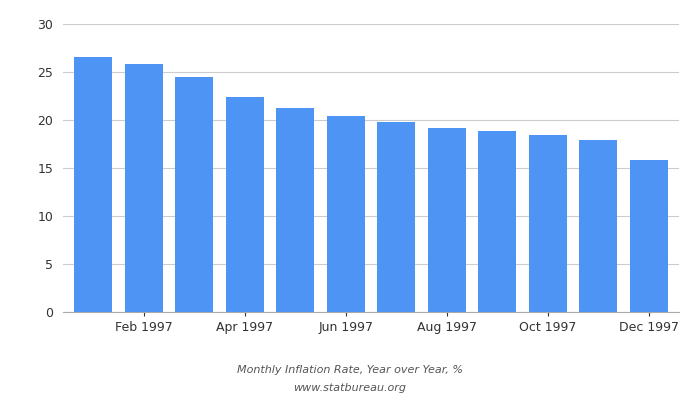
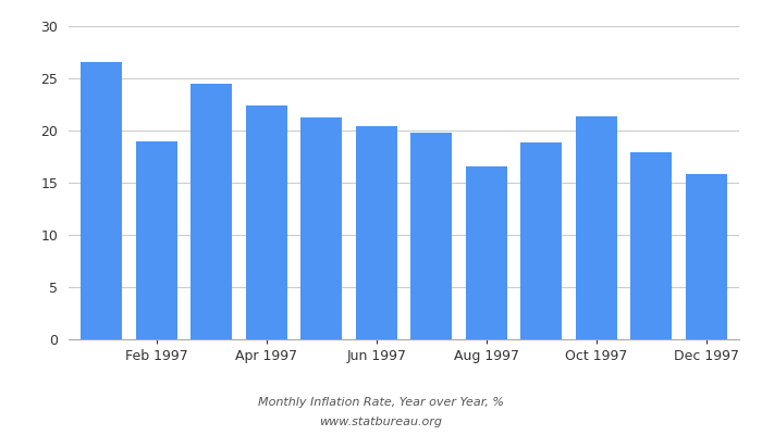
Feb 1997: 25.8 -> 19.0
Aug 1997: 19.2 -> 16.6
Oct 1997: 18.4 -> 21.4
